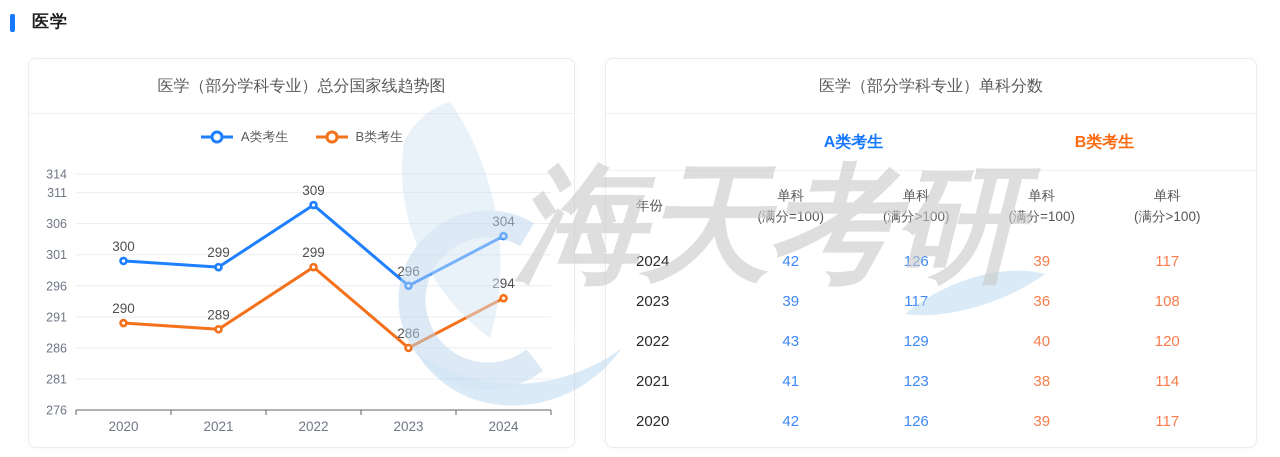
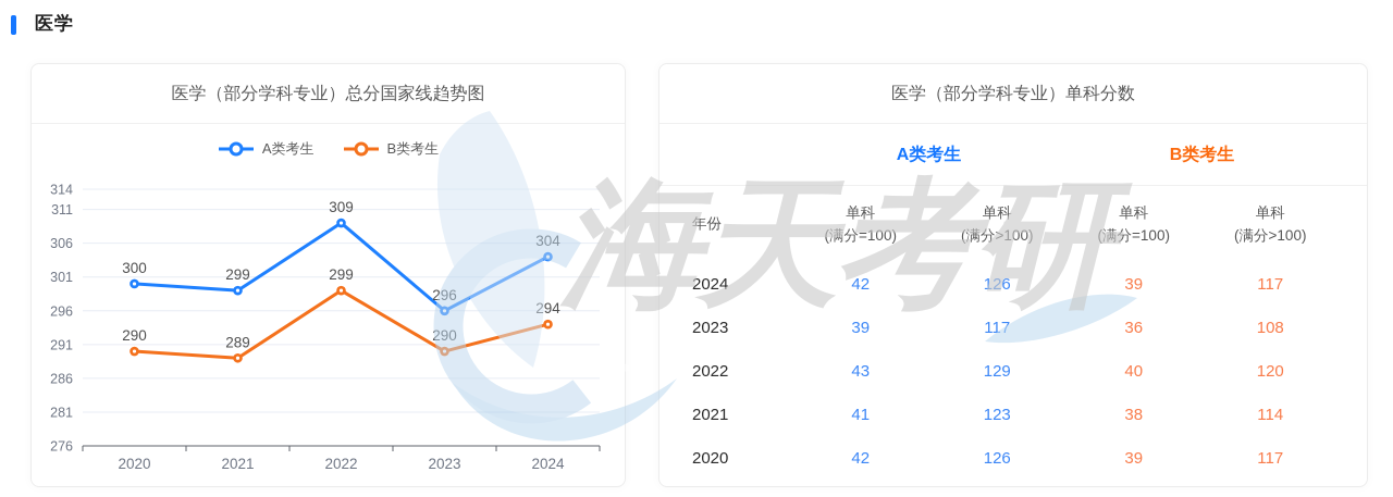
B类考生/2023: 286 -> 290
